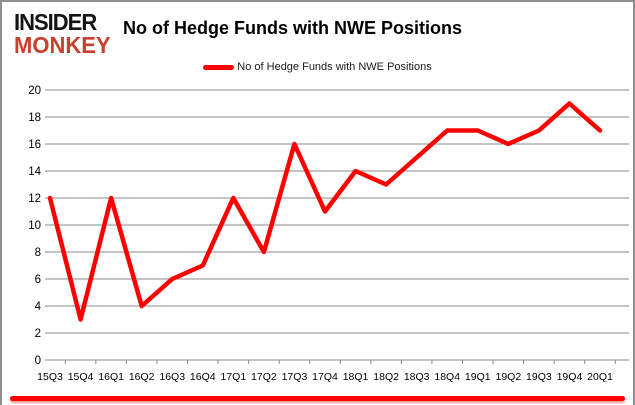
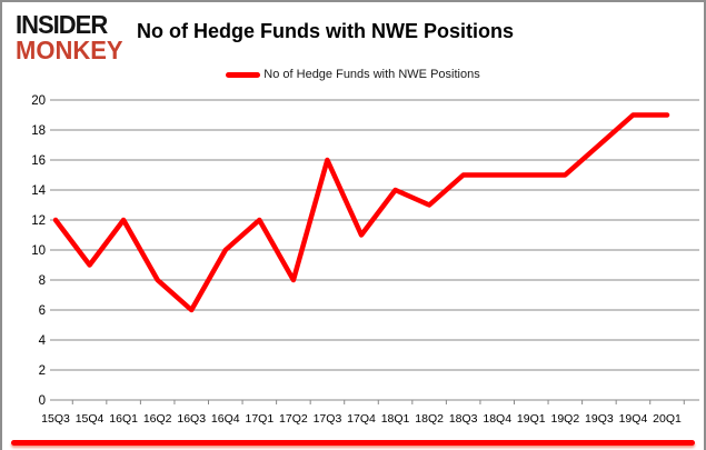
15Q4: 3 -> 9
16Q2: 4 -> 8
16Q4: 7 -> 10
18Q4: 17 -> 15
19Q1: 17 -> 15
19Q2: 16 -> 15
20Q1: 17 -> 19
